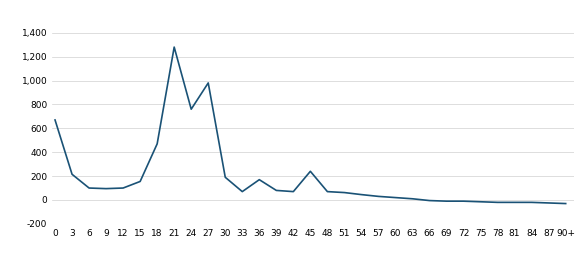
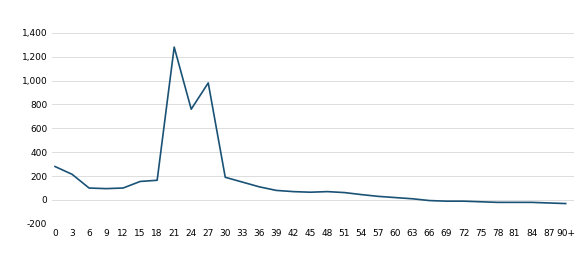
0: 670 -> 280
18: 470 -> 160
33: 70 -> 150
36: 170 -> 110
45: 240 -> 60
